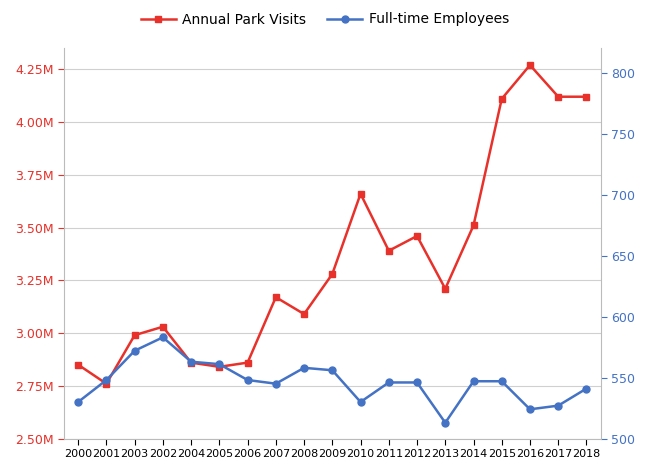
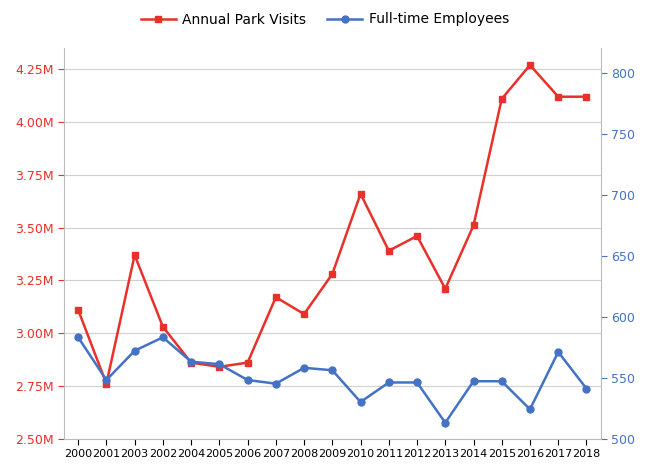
Annual Park Visits/2000: 2.85M -> 3.11M
Full-time Employees/2000: 530 -> 583
Annual Park Visits/2003: 2.99M -> 3.37M
Full-time Employees/2017: 527 -> 571
